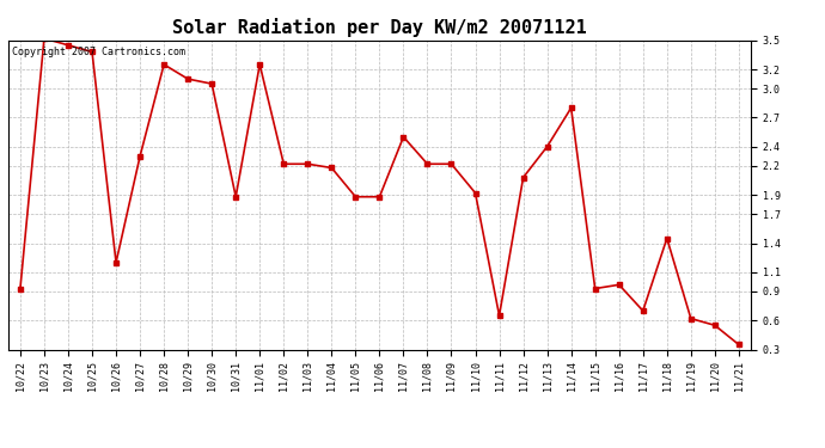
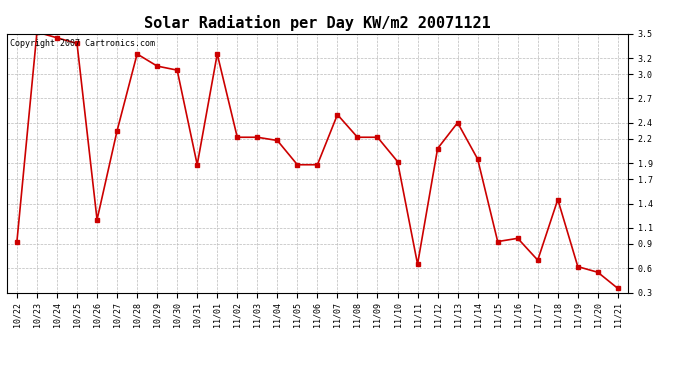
11/14: 2.80 -> 1.95
